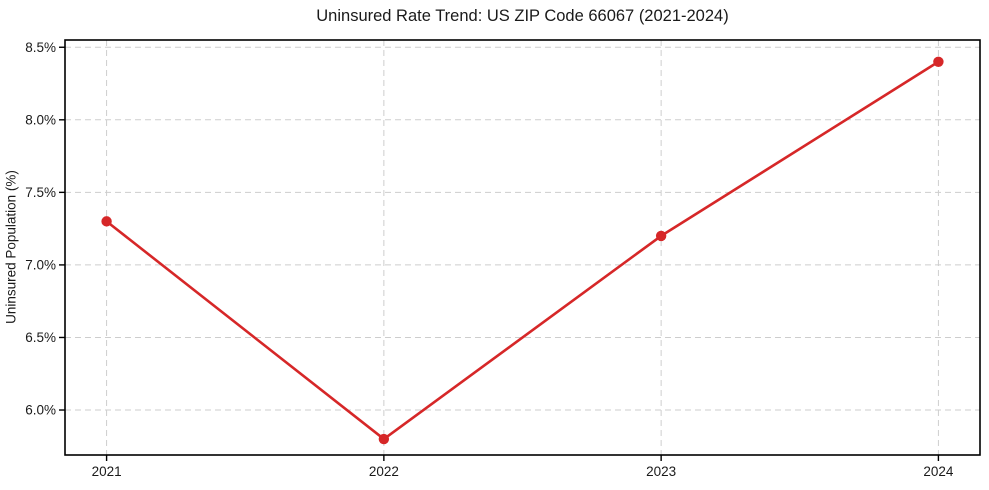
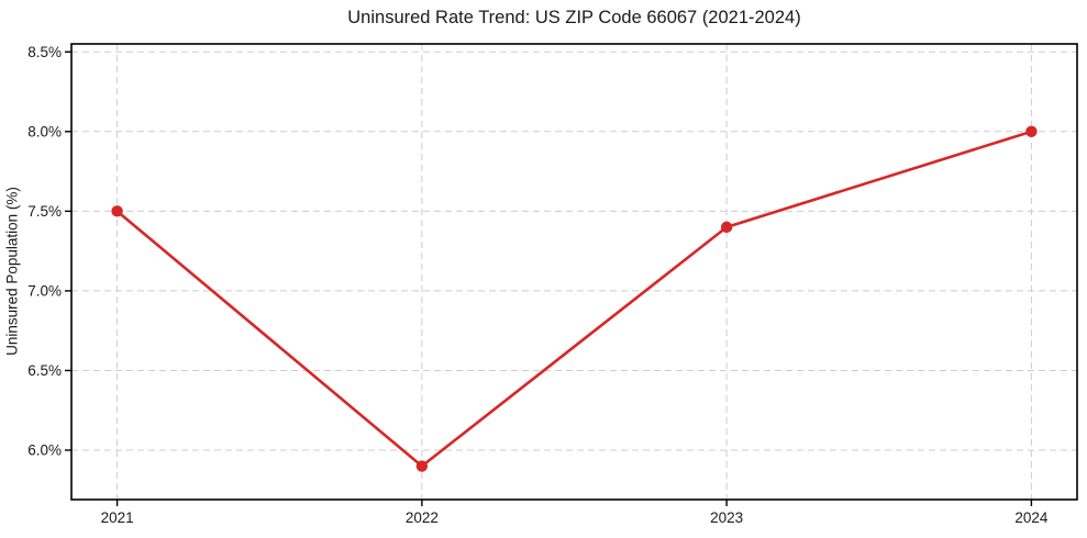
2021: 7.3% -> 7.5%
2022: 5.8% -> 5.9%
2023: 7.2% -> 7.4%
2024: 8.4% -> 8.0%
